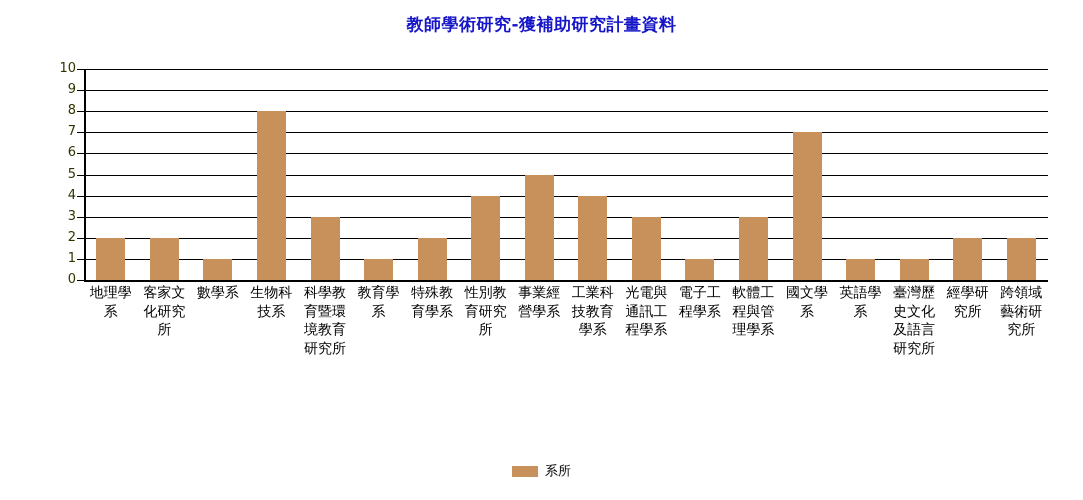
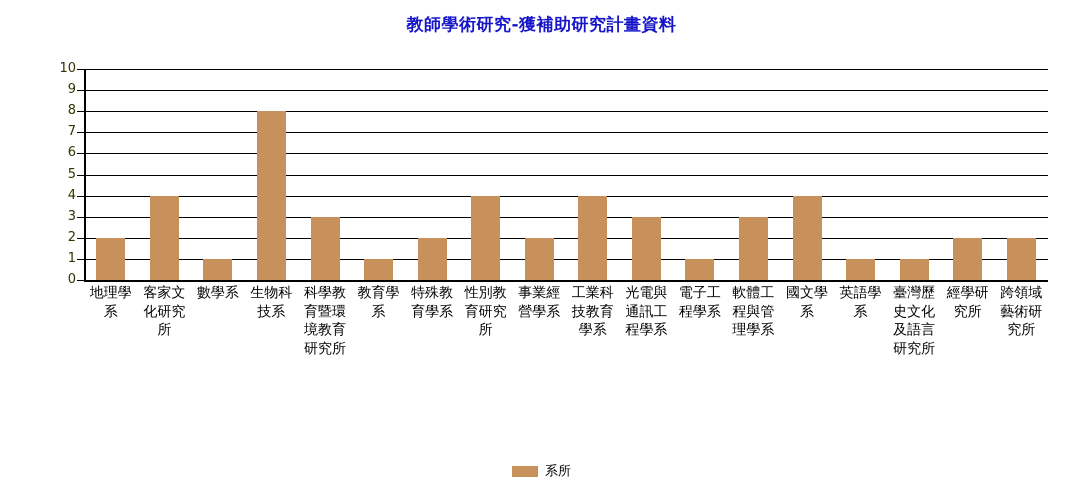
客家文化研究所: 2 -> 4
事業經營學系: 5 -> 2
國文學系: 7 -> 4
